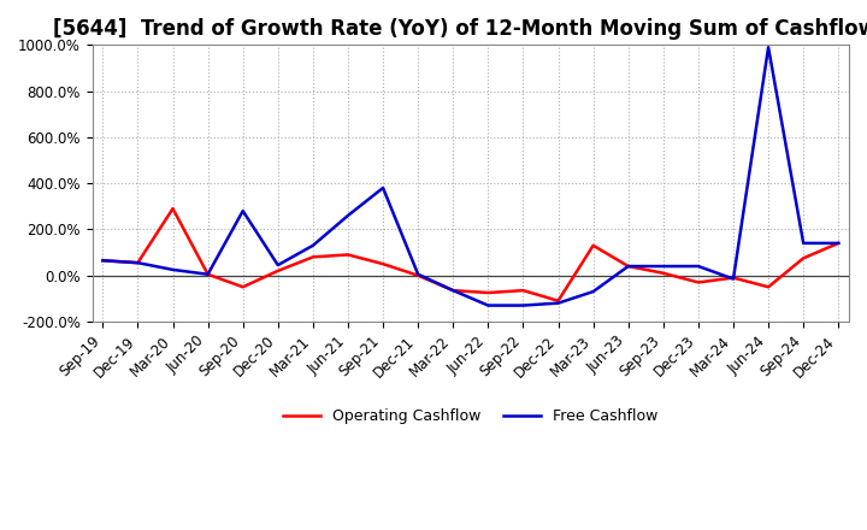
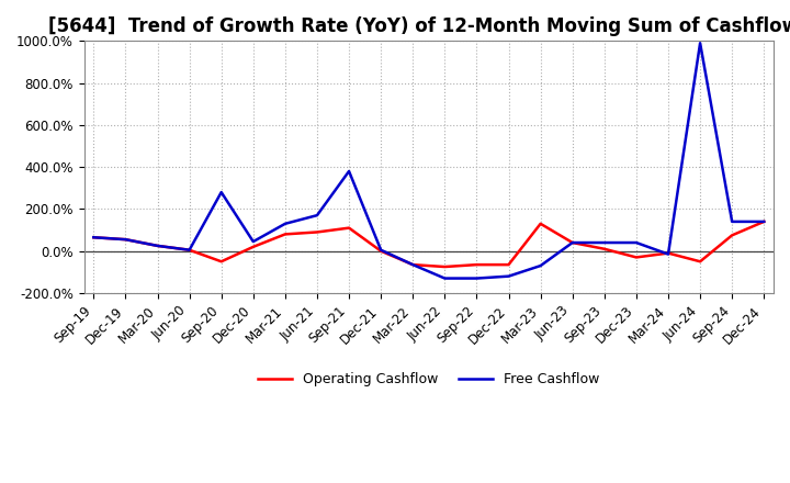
Operating Cashflow/Mar-20: 290% -> 20%
Free Cashflow/Jun-21: 260% -> 170%
Operating Cashflow/Sep-21: 50% -> 110%
Operating Cashflow/Dec-22: -110% -> -60%
